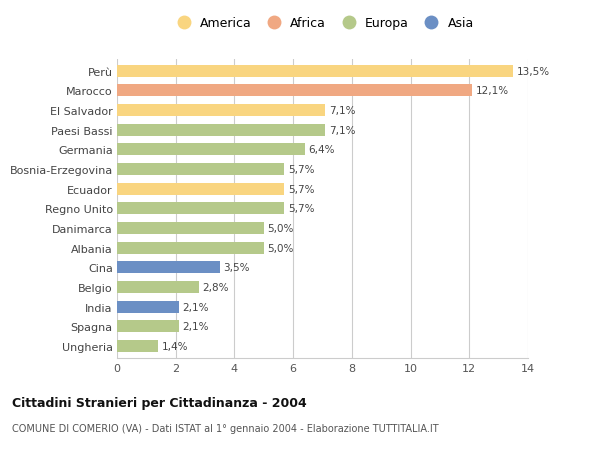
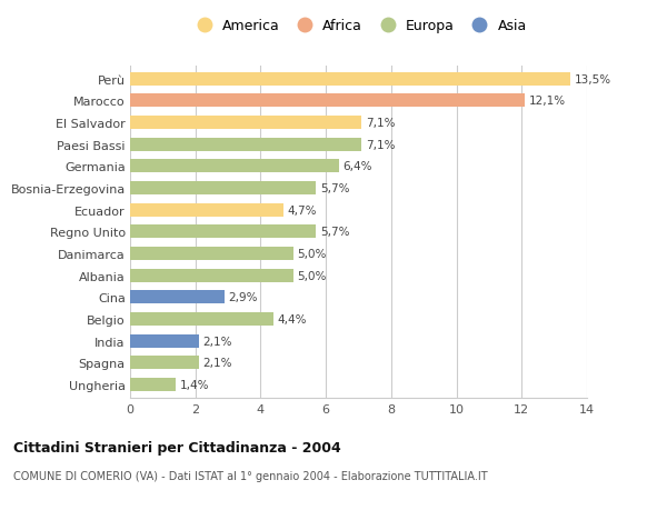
Ecuador: 5,7% -> 4,7%
Cina: 3,5% -> 2,9%
Belgio: 2,8% -> 4,4%
